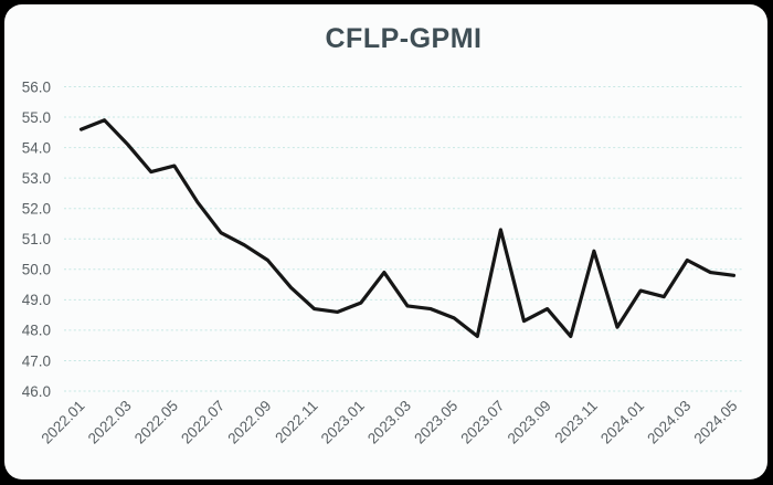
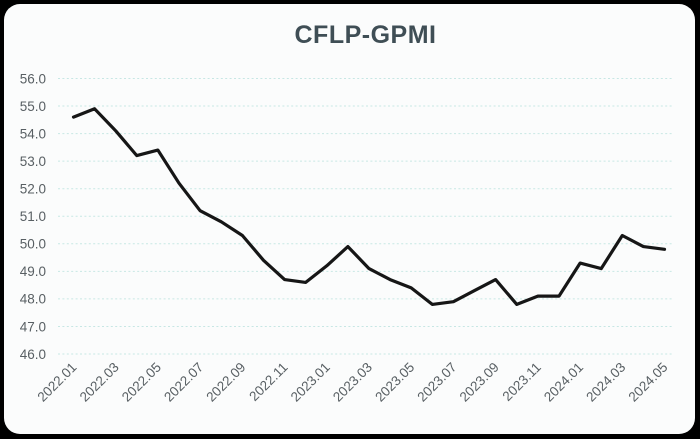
2023.01: 48.9 -> 49.2
2023.03: 48.8 -> 49.1
2023.07: 51.3 -> 47.9
2023.11: 50.6 -> 48.1
